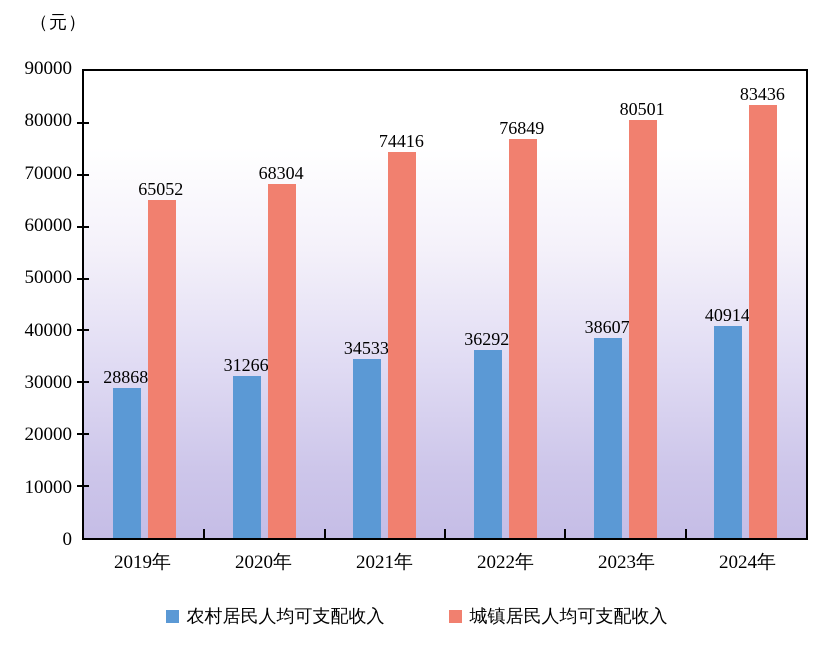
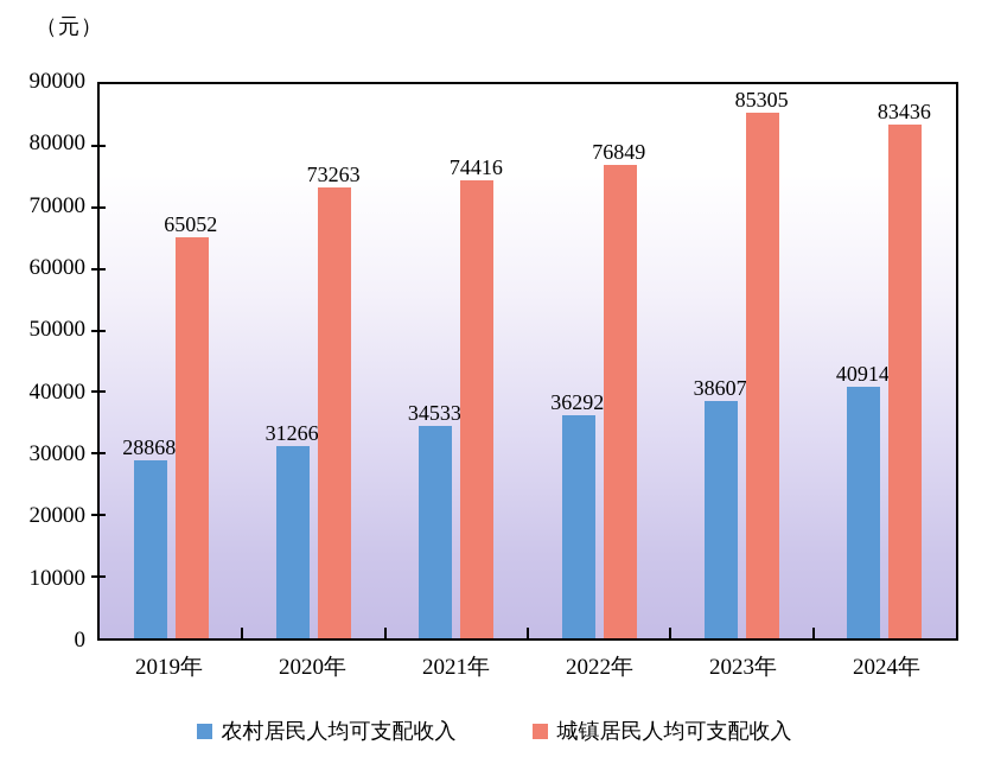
城镇居民人均可支配收入/2020年: 68304 -> 73263
城镇居民人均可支配收入/2023年: 80501 -> 85305
